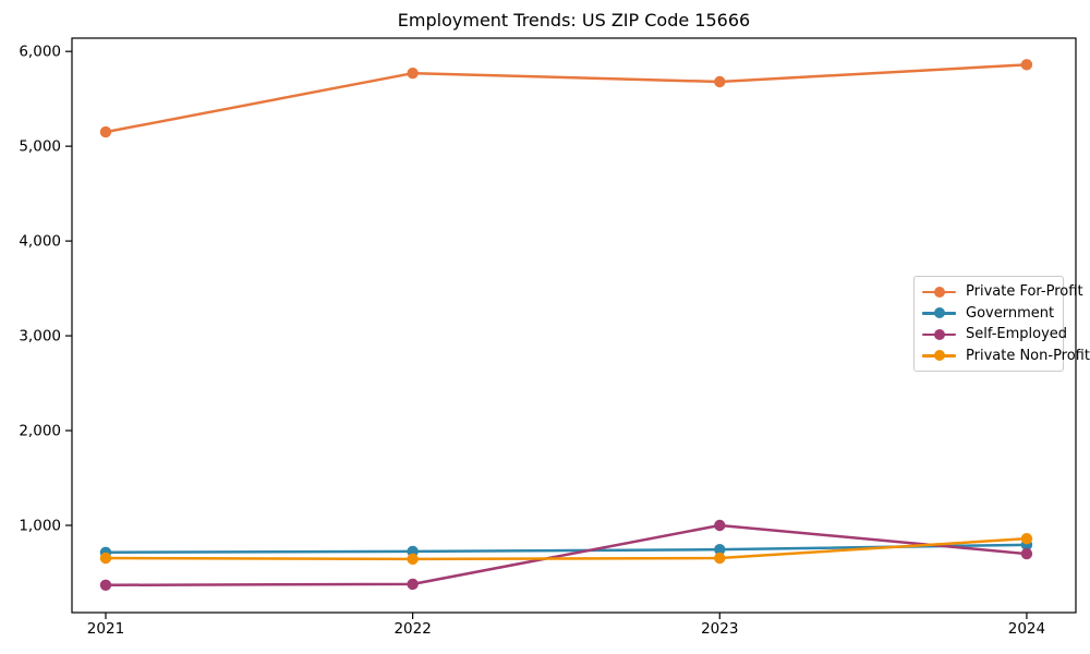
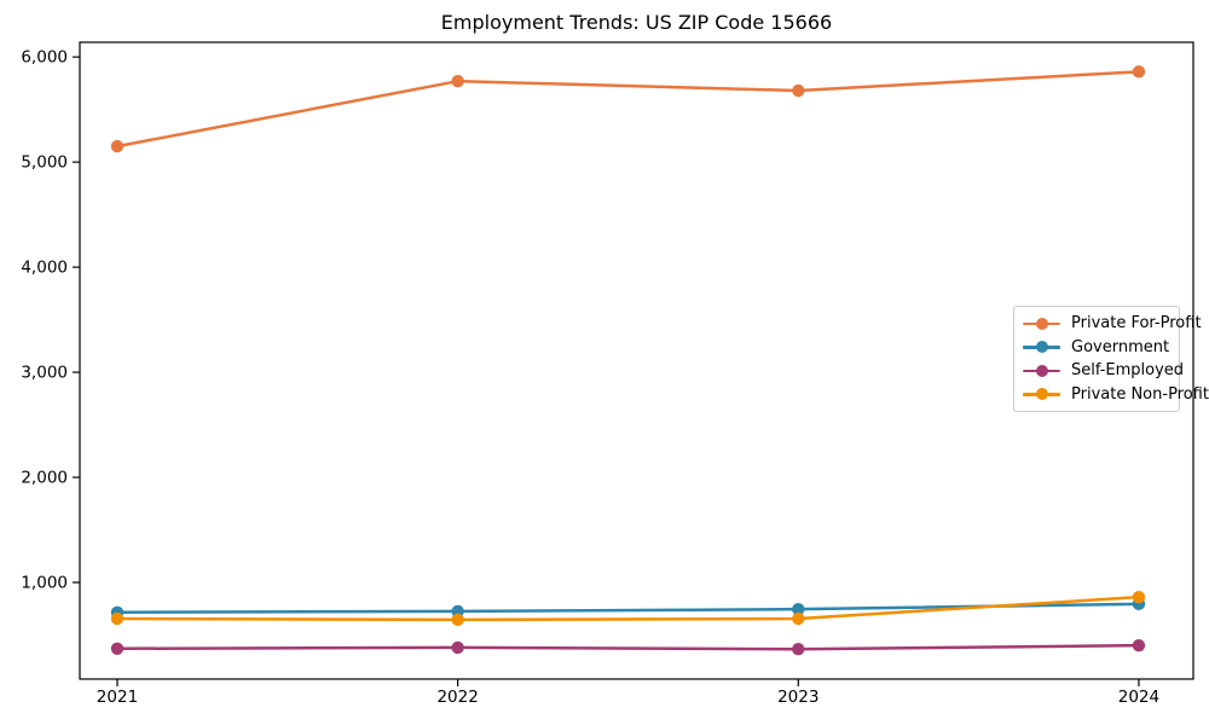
Self-Employed/2023: 1000 -> 400
Self-Employed/2024: 700 -> 400
